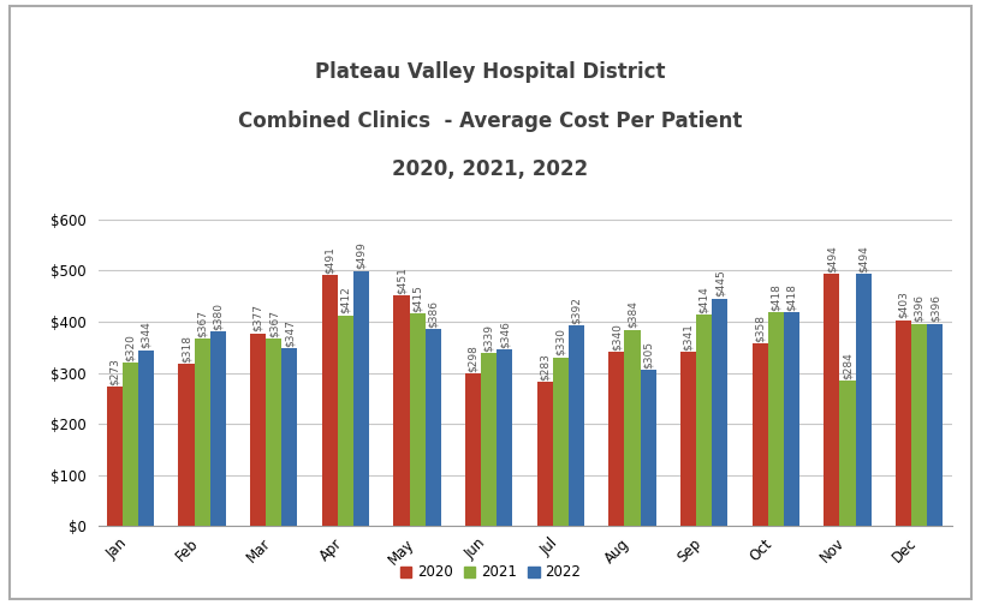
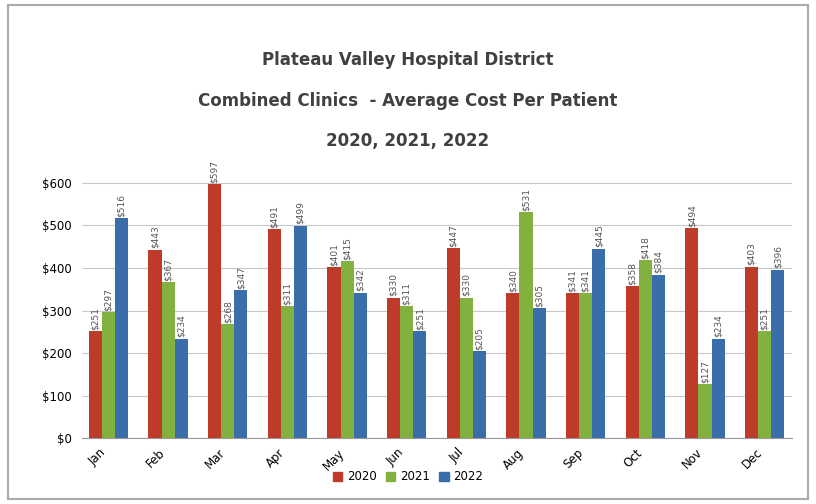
2020/Jan: $273 -> $251
2021/Jan: $320 -> $297
2022/Jan: $344 -> $516
2020/Feb: $318 -> $443
2022/Feb: $380 -> $234
2020/Mar: $377 -> $597
2021/Mar: $367 -> $268
2021/Apr: $412 -> $311
2020/May: $451 -> $401
2022/May: $386 -> $342
2020/Jun: $298 -> $330
2021/Jun: $339 -> $311
2022/Jun: $346 -> $251
2020/Jul: $283 -> $447
2022/Jul: $392 -> $205
2021/Aug: $384 -> $531
2021/Sep: $414 -> $341
2022/Oct: $418 -> $384
2021/Nov: $284 -> $127
2022/Nov: $494 -> $234
2021/Dec: $396 -> $251
